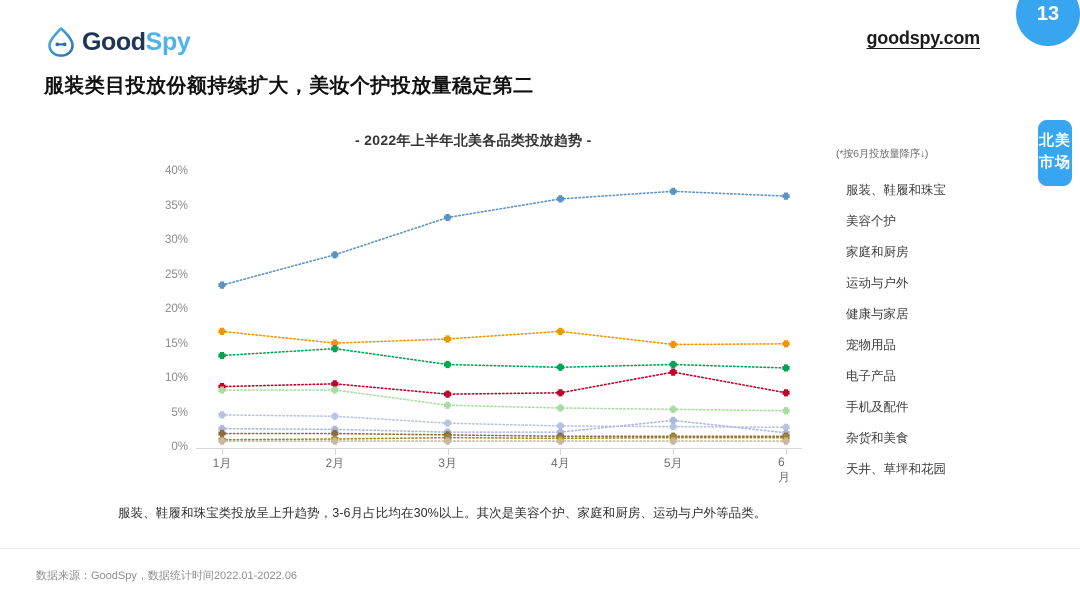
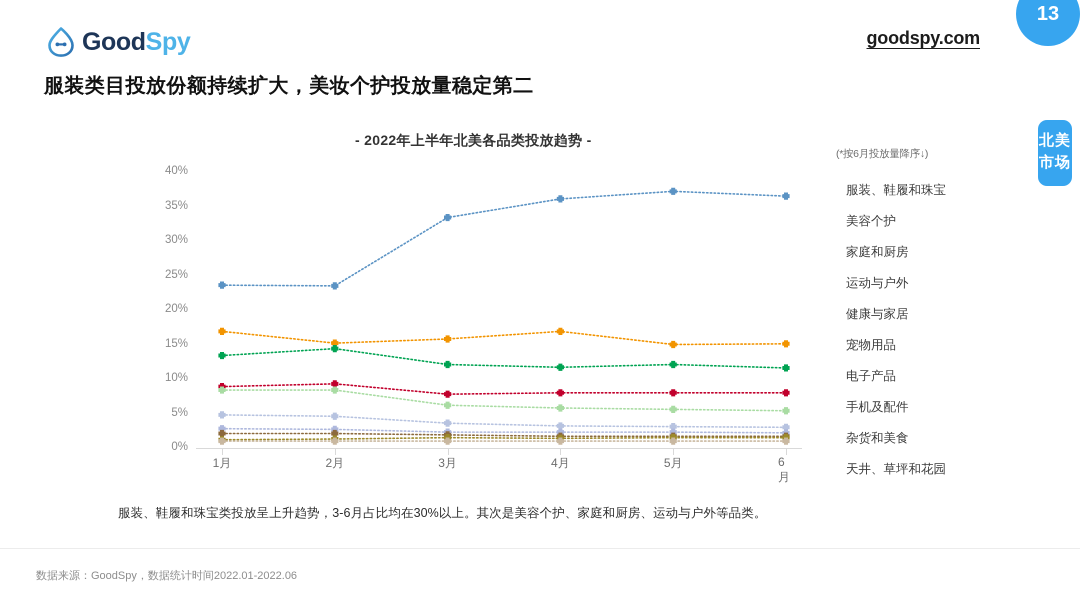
服装、鞋履和珠宝/2月: 28% -> 24%
运动与户外/5月: 11% -> 8%
电子产品/5月: 4% -> 2%
